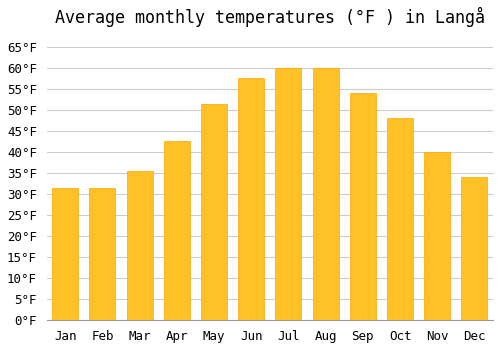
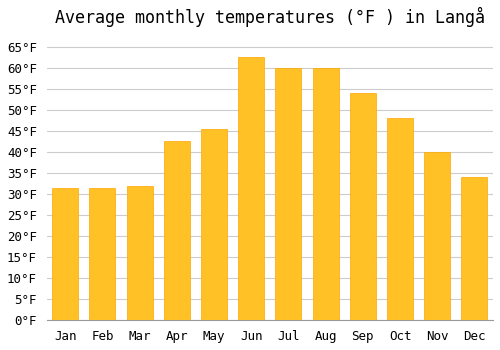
Mar: 35.5°F -> 32.0°F
May: 51.5°F -> 45.5°F
Jun: 57.5°F -> 62.5°F
